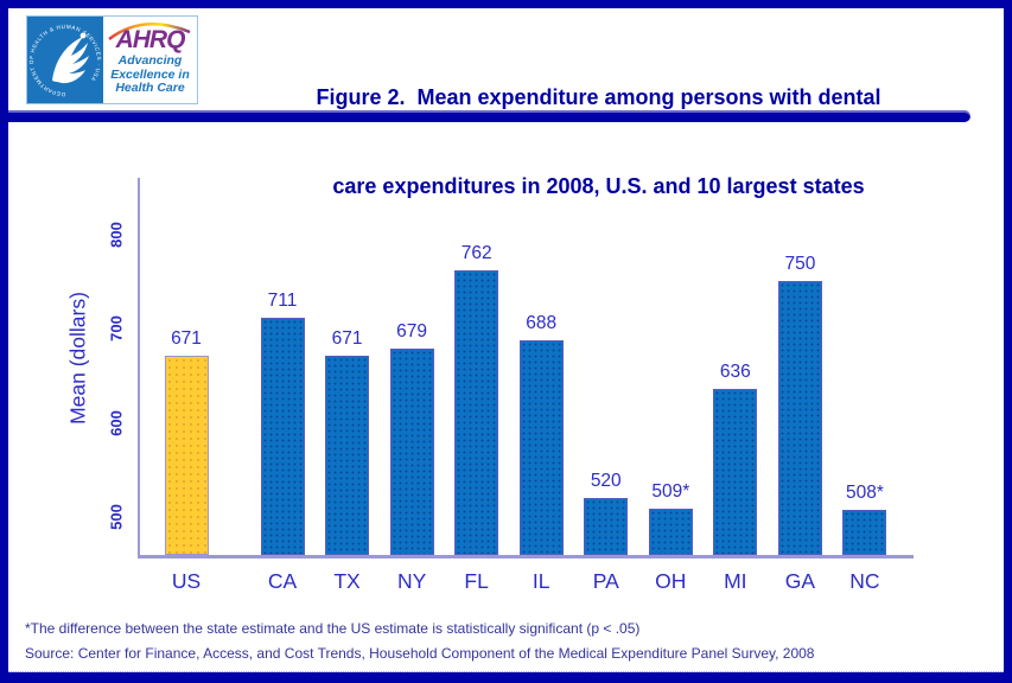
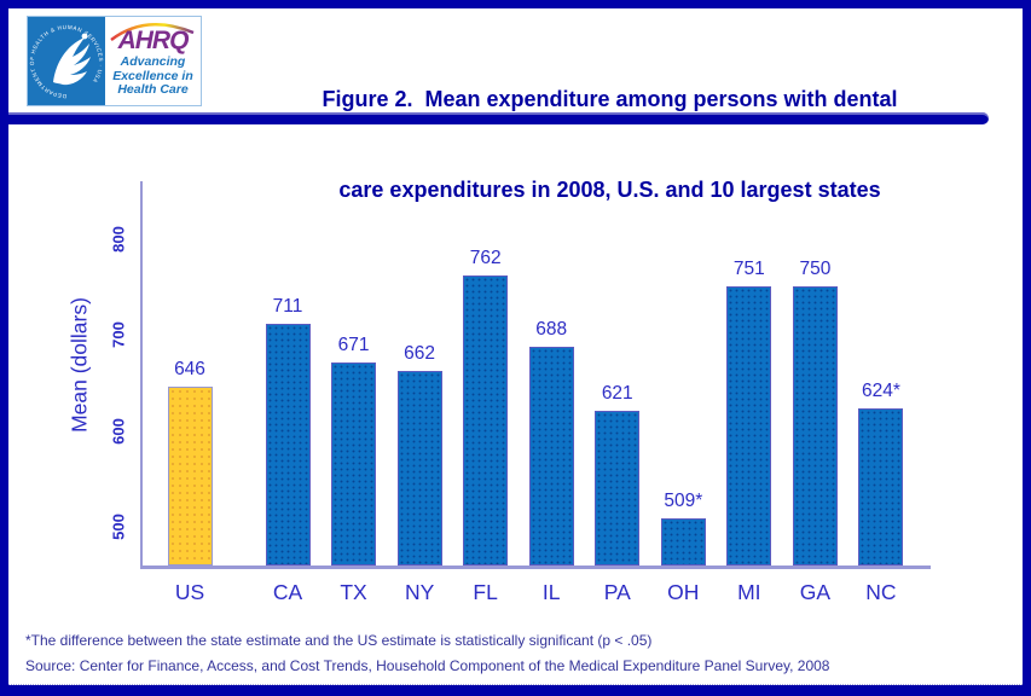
US: 671 -> 646
NY: 679 -> 662
PA: 520 -> 621
MI: 636 -> 751
NC: 508 -> 624
